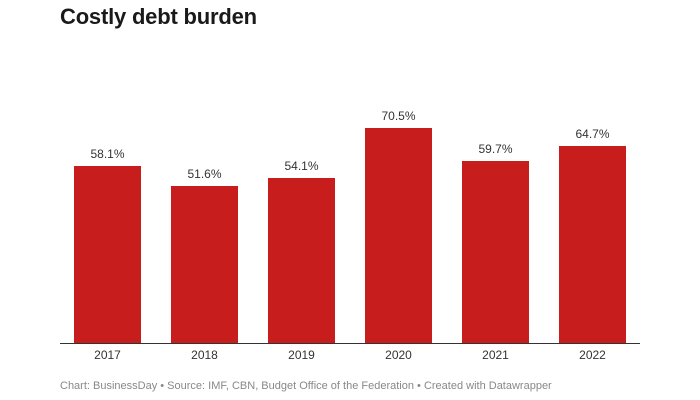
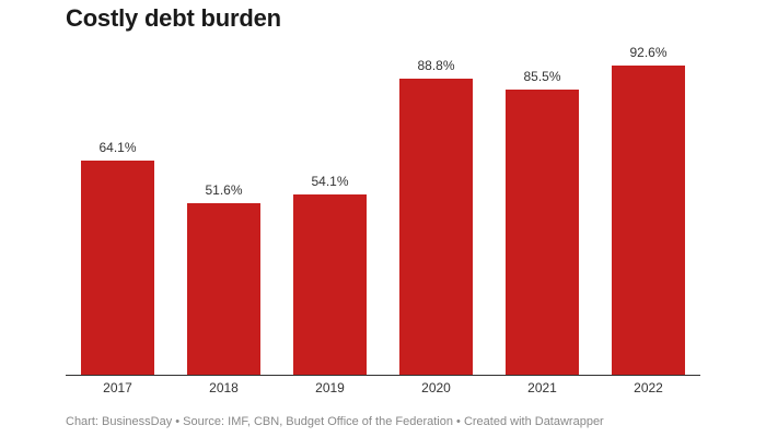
2017: 58.1% -> 64.1%
2020: 70.5% -> 88.8%
2021: 59.7% -> 85.5%
2022: 64.7% -> 92.6%
